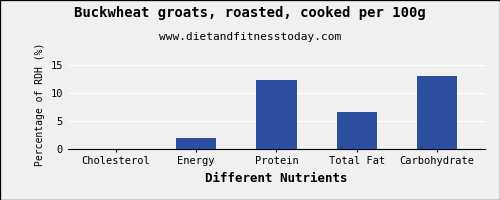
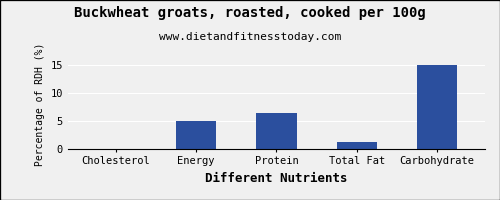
Energy: 2.0 -> 5.0
Protein: 12.2 -> 6.3
Total Fat: 6.6 -> 1.2
Carbohydrate: 13.0 -> 15.0
